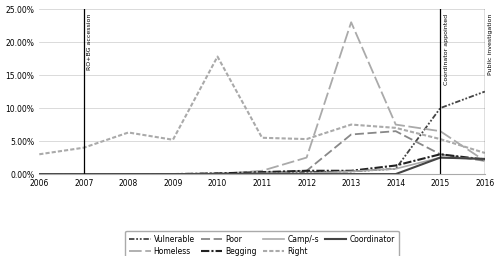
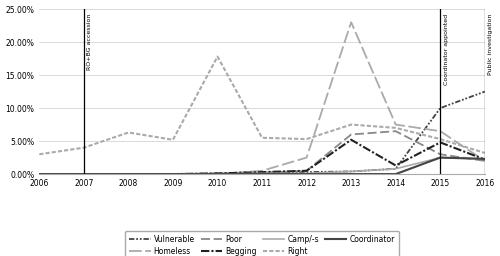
Begging/2013: 0.5% -> 5.2%
Begging/2015: 3.0% -> 4.8%
